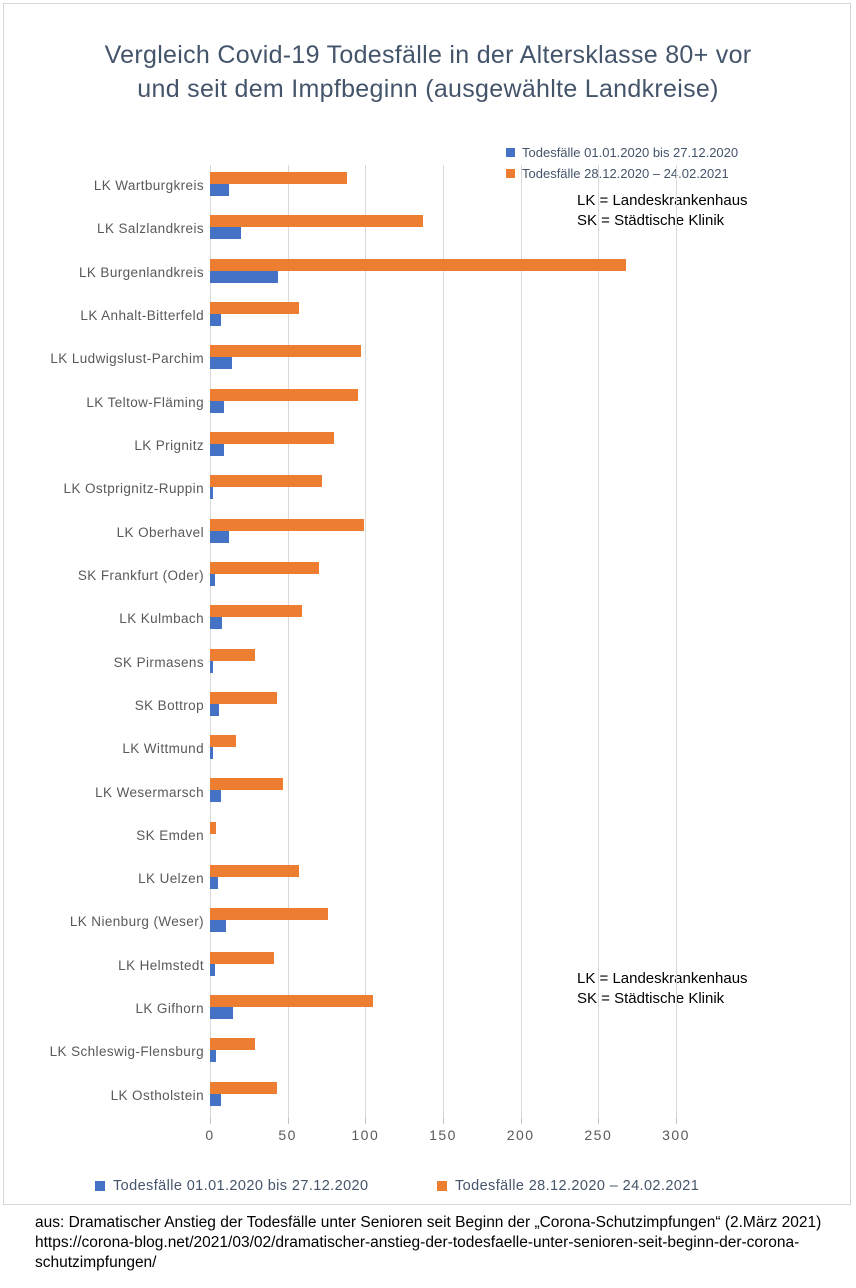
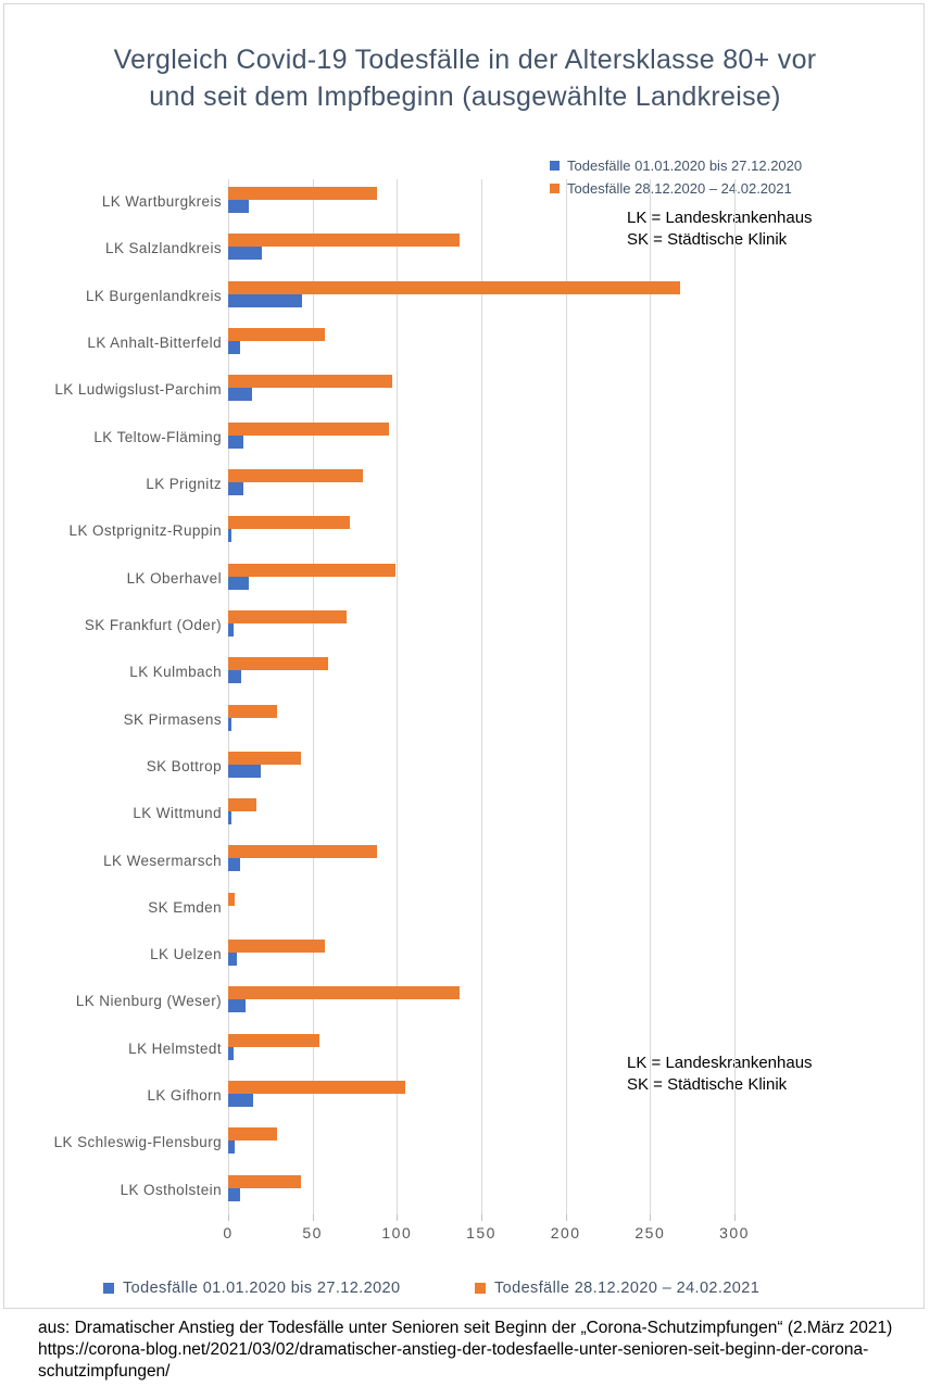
Todesfälle 01.01.2020 bis 27.12.2020/SK Bottrop: 6 -> 19
Todesfälle 28.12.2020 – 24.02.2021/LK Wesermarsch: 47 -> 88
Todesfälle 28.12.2020 – 24.02.2021/LK Nienburg (Weser): 76 -> 137
Todesfälle 28.12.2020 – 24.02.2021/LK Helmstedt: 41 -> 54
